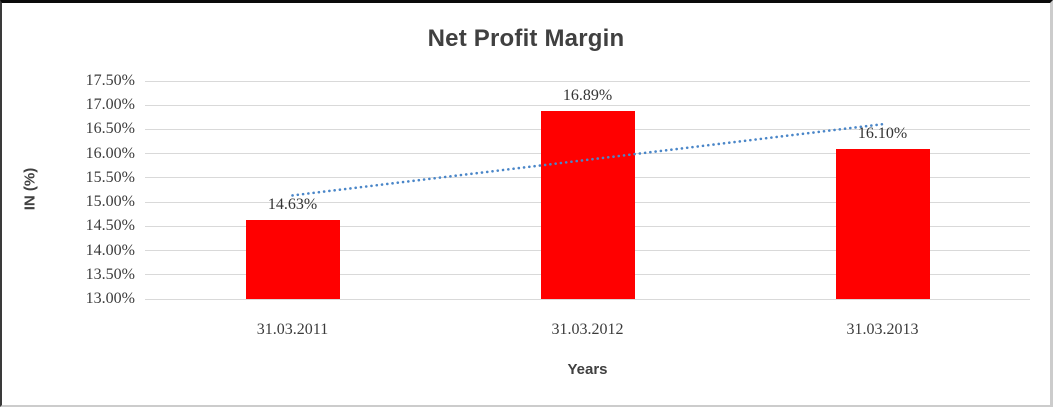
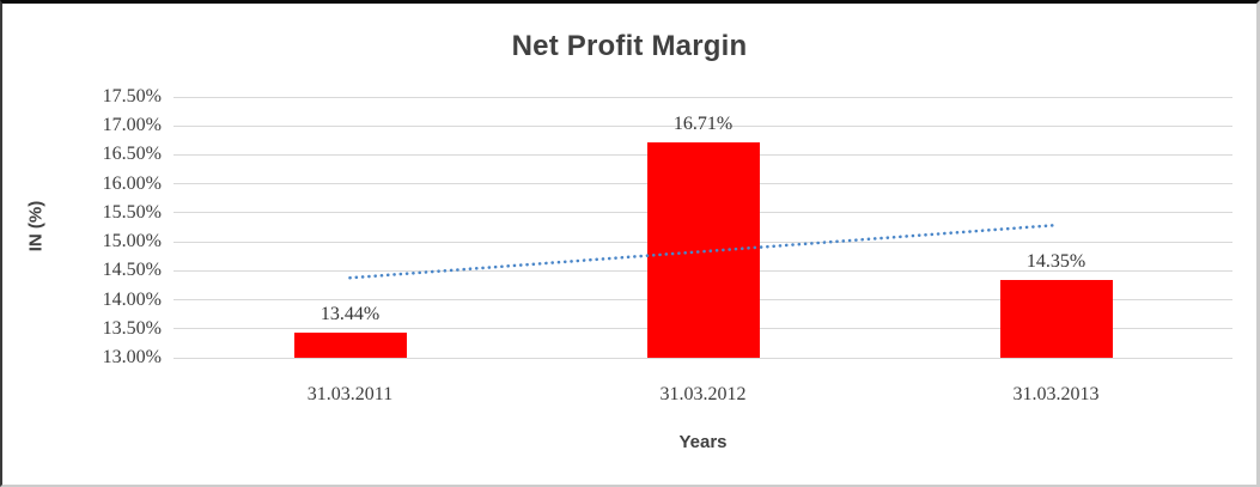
31.03.2011: 14.63% -> 13.44%
31.03.2012: 16.89% -> 16.71%
31.03.2013: 16.10% -> 14.35%
